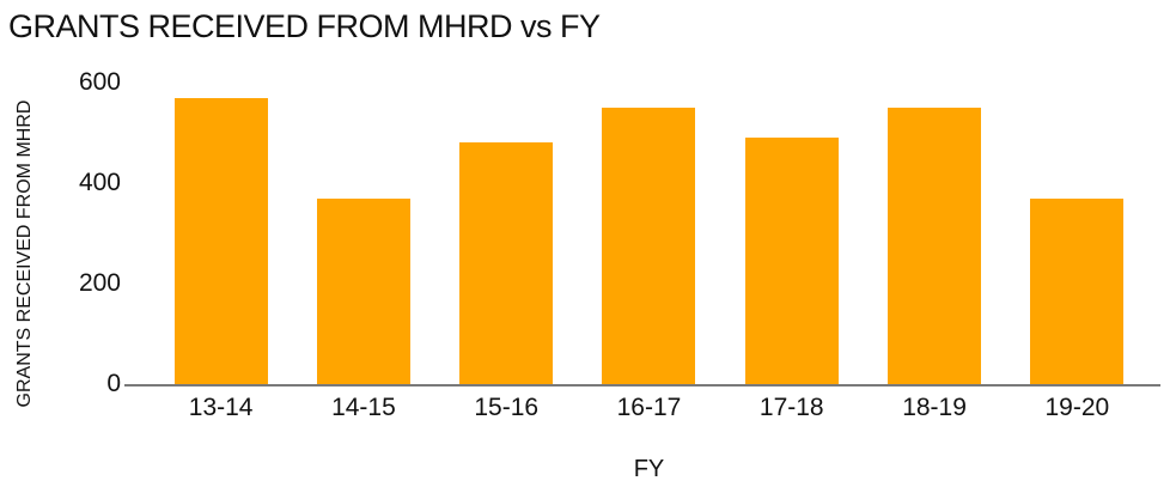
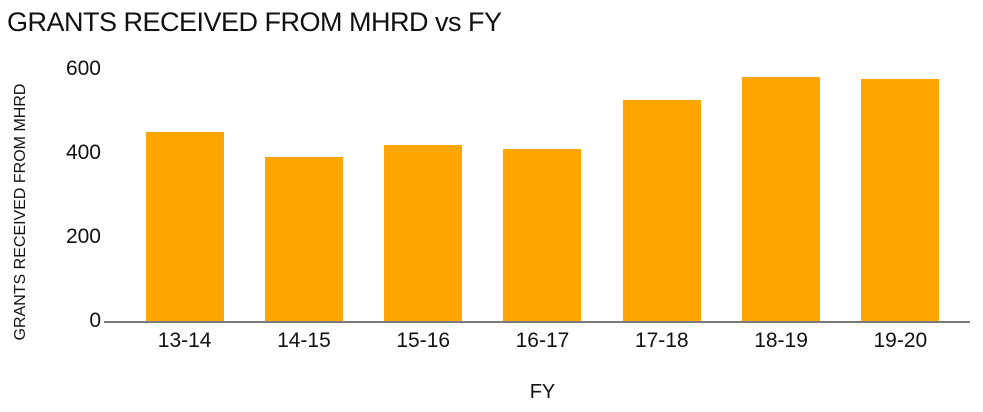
13-14: 570 -> 450
14-15: 370 -> 390
15-16: 480 -> 420
16-17: 550 -> 410
17-18: 490 -> 520
18-19: 550 -> 580
19-20: 370 -> 580
